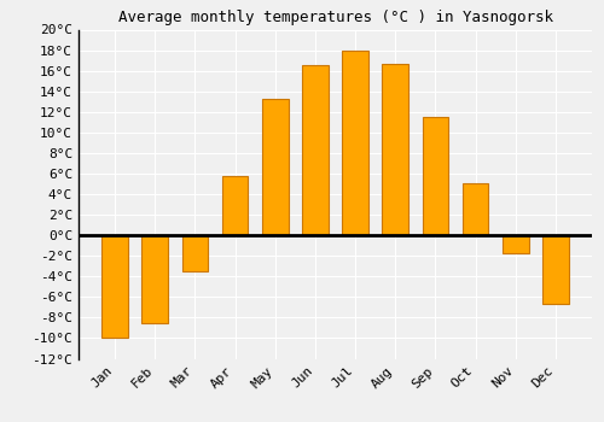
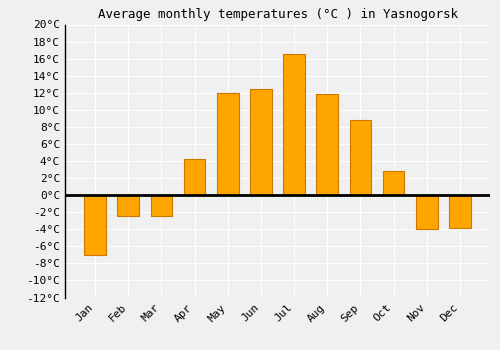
Jan: -10.0°C -> -7.0°C
Feb: -8.5°C -> -2.4°C
Mar: -3.5°C -> -2.4°C
Apr: 5.8°C -> 4.2°C
May: 13.3°C -> 12.0°C
Jun: 16.5°C -> 12.4°C
Jul: 18.0°C -> 16.6°C
Aug: 16.7°C -> 11.8°C
Sep: 11.5°C -> 8.8°C
Oct: 5.0°C -> 2.8°C
Nov: -1.8°C -> -4.0°C
Dec: -6.7°C -> -3.8°C
